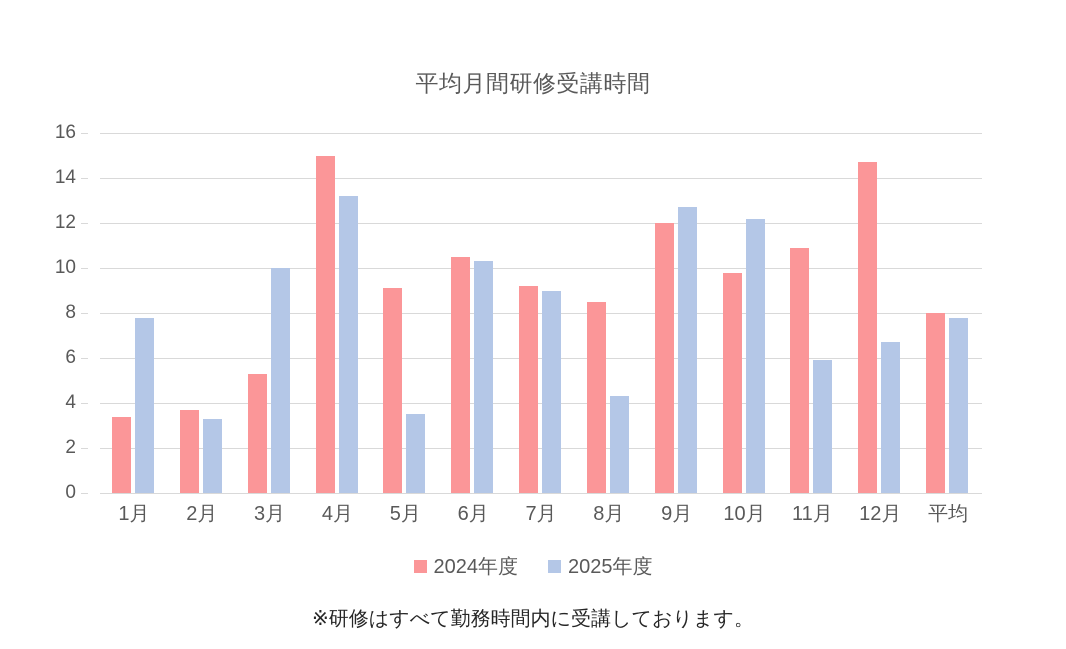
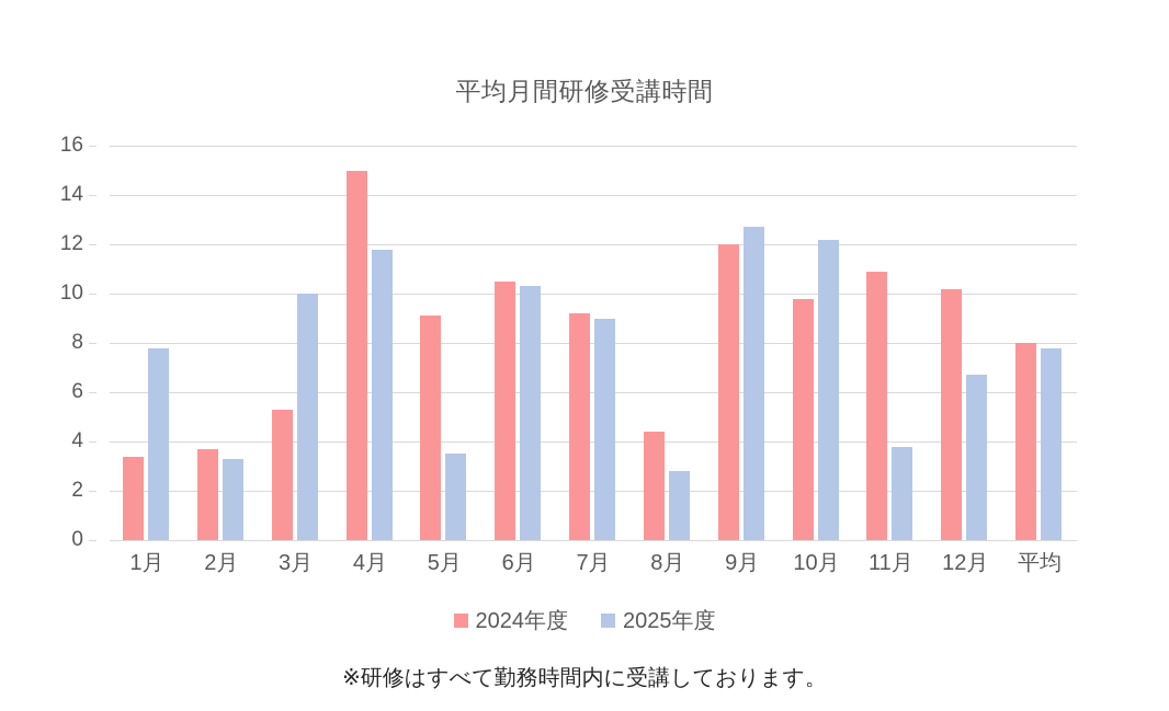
2025年度/4月: 13.2 -> 11.8
2024年度/8月: 8.5 -> 4.4
2025年度/8月: 4.3 -> 2.8
2025年度/11月: 5.9 -> 3.8
2024年度/12月: 14.7 -> 10.2
